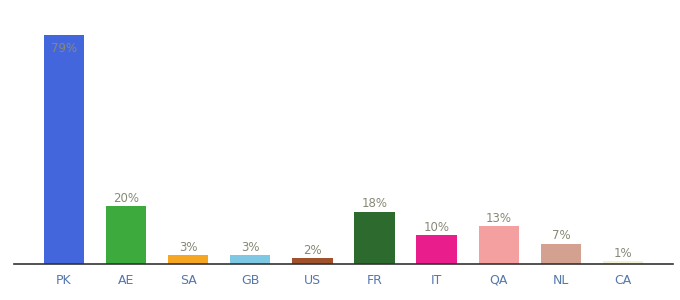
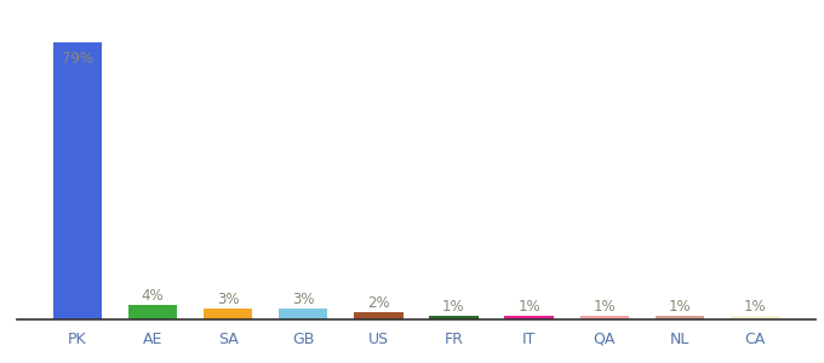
AE: 20% -> 4%
FR: 18% -> 1%
IT: 10% -> 1%
QA: 13% -> 1%
NL: 7% -> 1%
